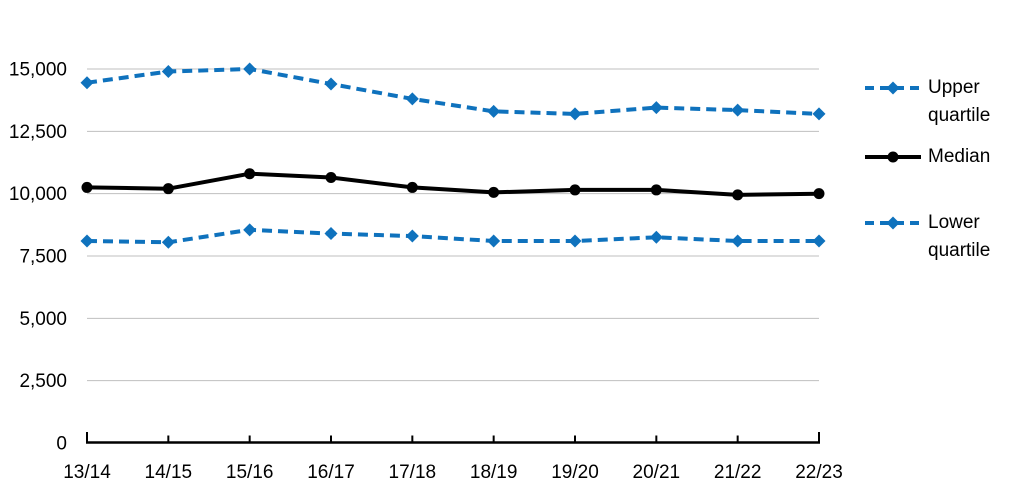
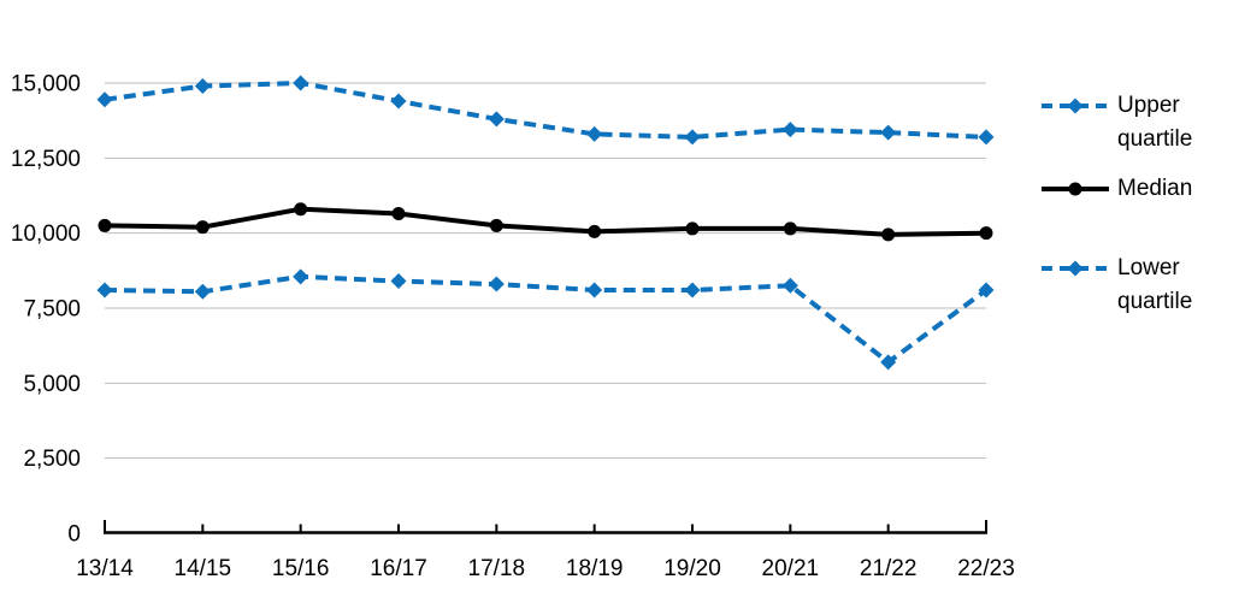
Lower quartile/21/22: 8100 -> 5700
